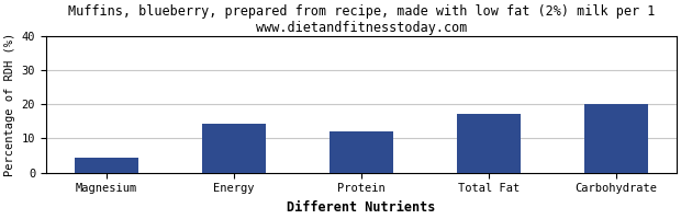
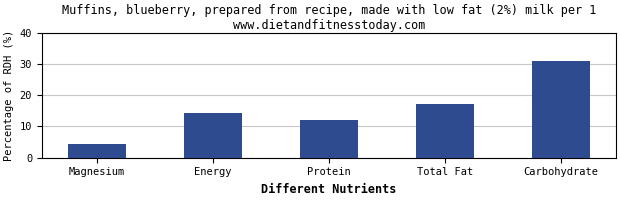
Carbohydrate: 20.0 -> 31.2
